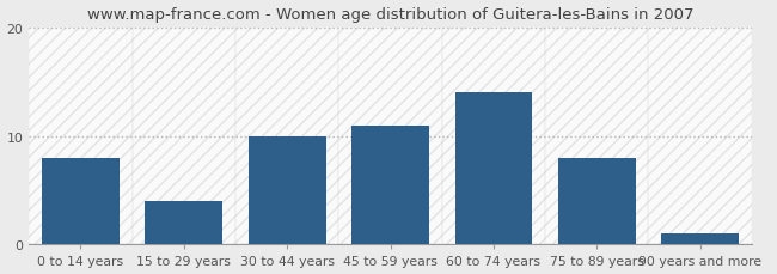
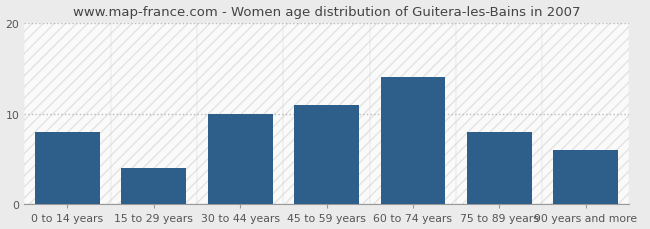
90 years and more: 1 -> 6
